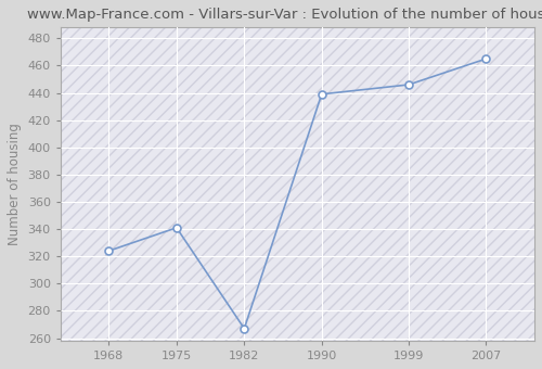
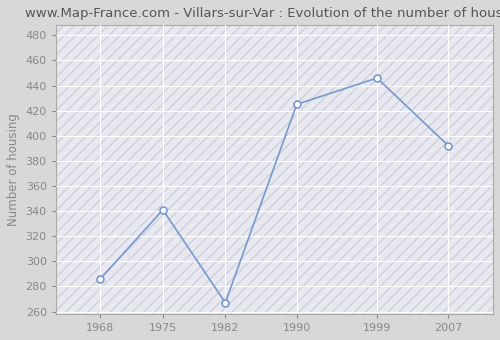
1968: 324 -> 286
1990: 439 -> 425
2007: 465 -> 392
